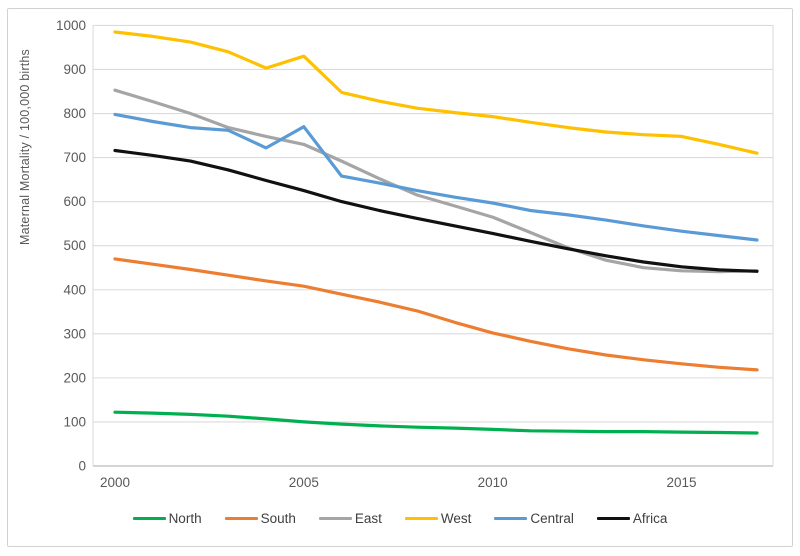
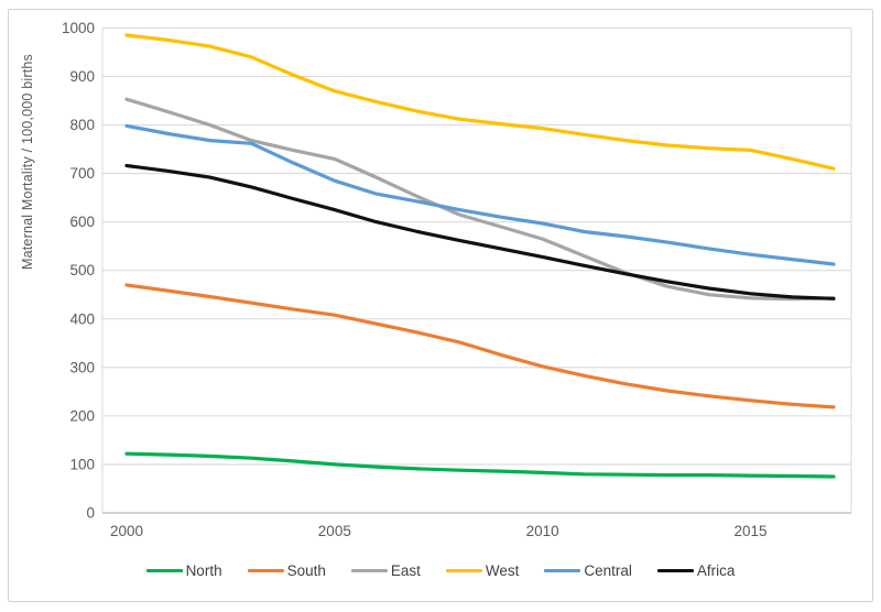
West/2005: 930 -> 870
Central/2005: 770 -> 680
